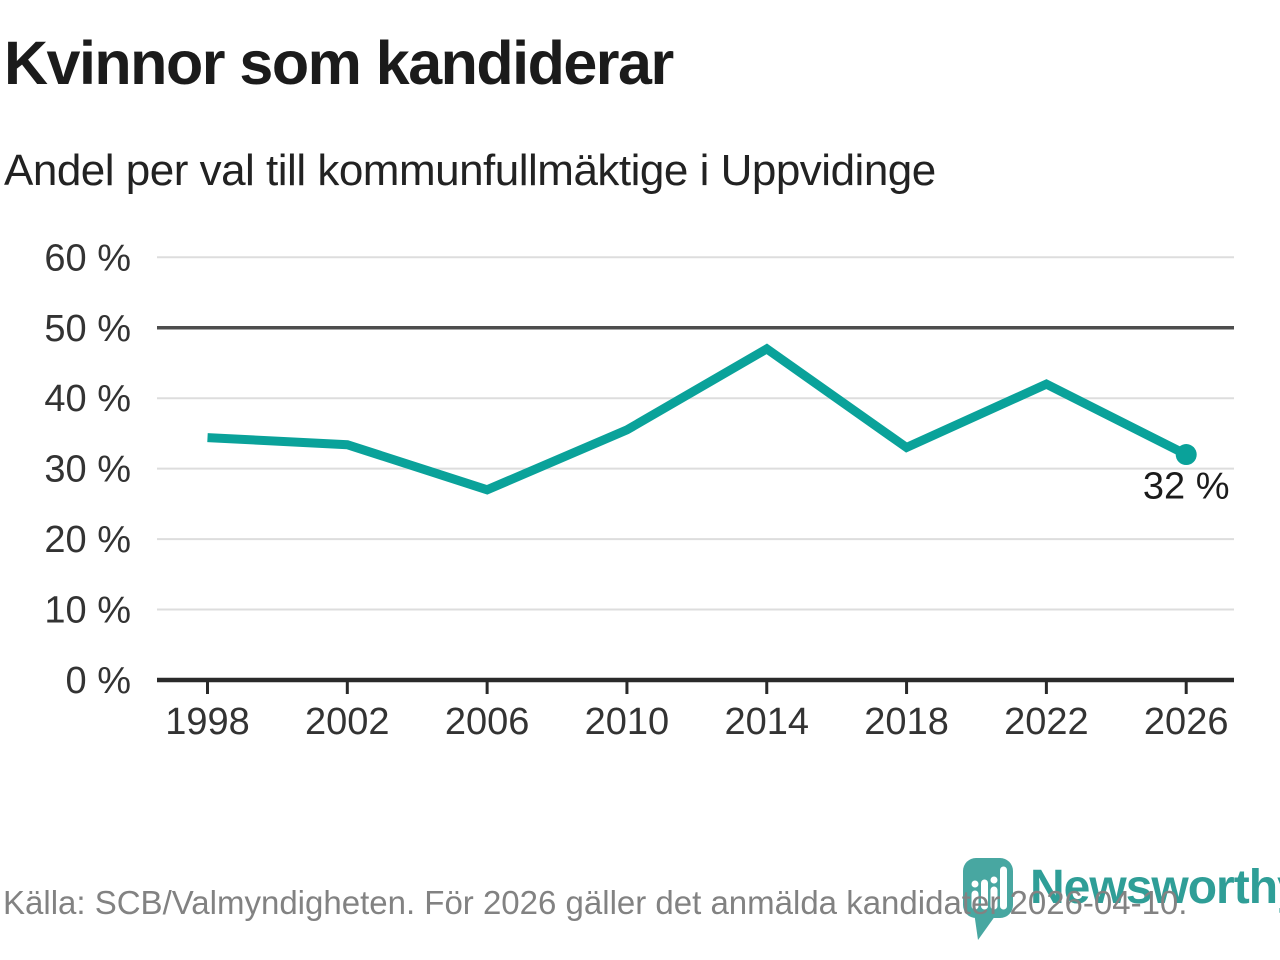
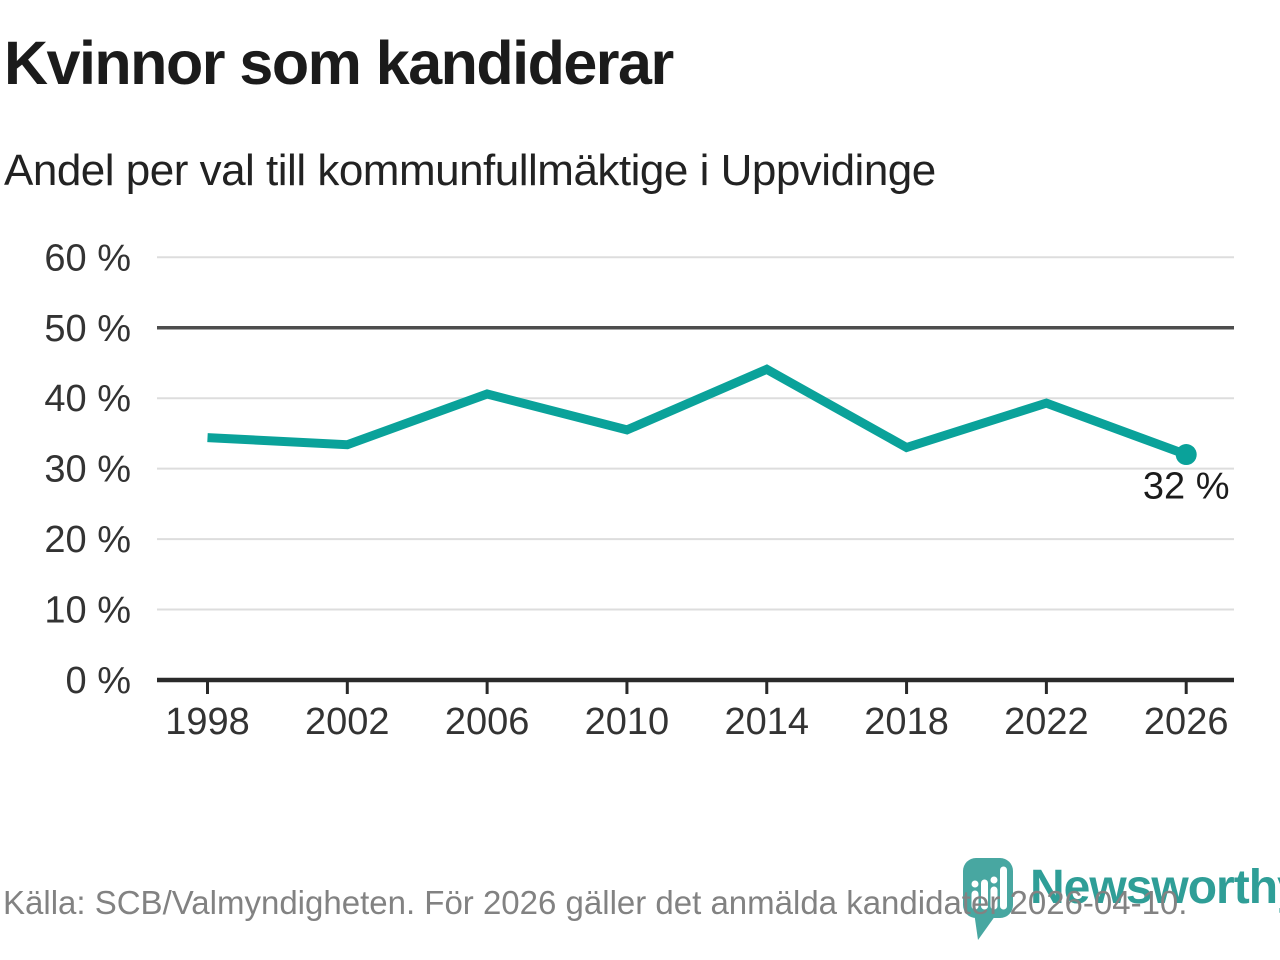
2006: 27% -> 41%
2014: 47% -> 44%
2022: 42% -> 39%
